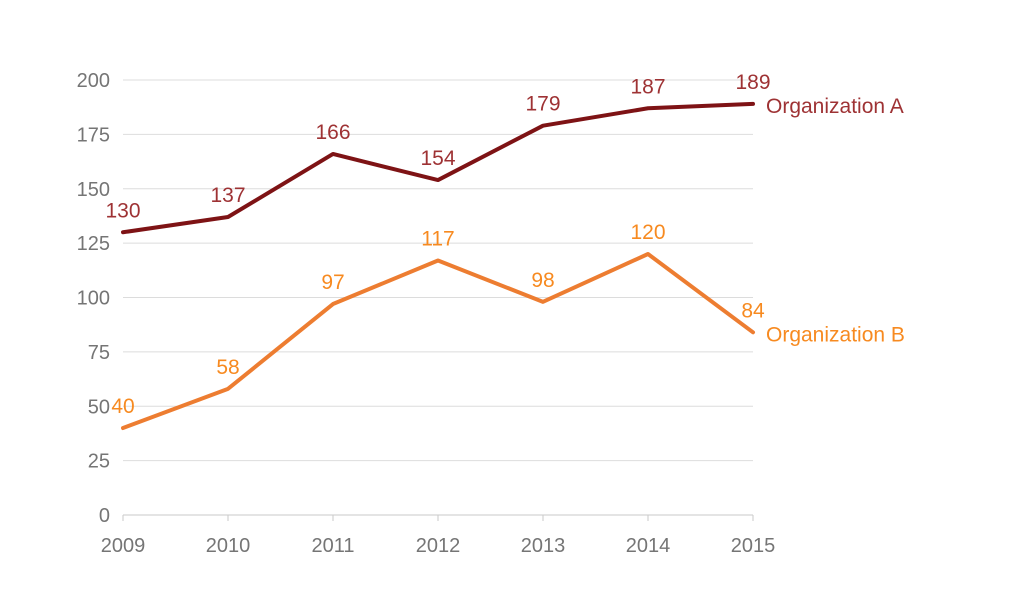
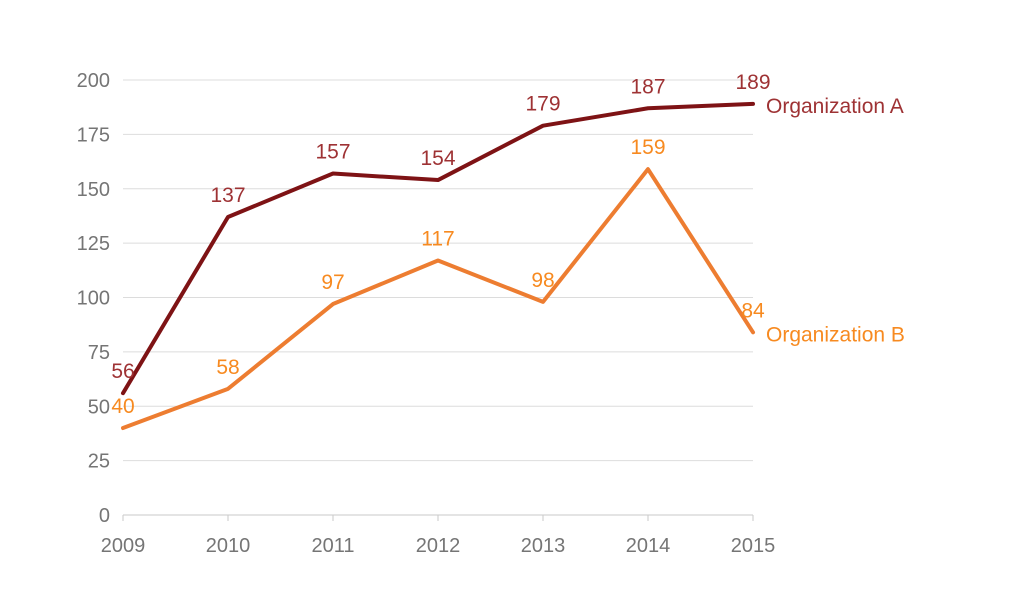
Organization A/2009: 130 -> 56
Organization A/2011: 166 -> 157
Organization B/2014: 120 -> 159
